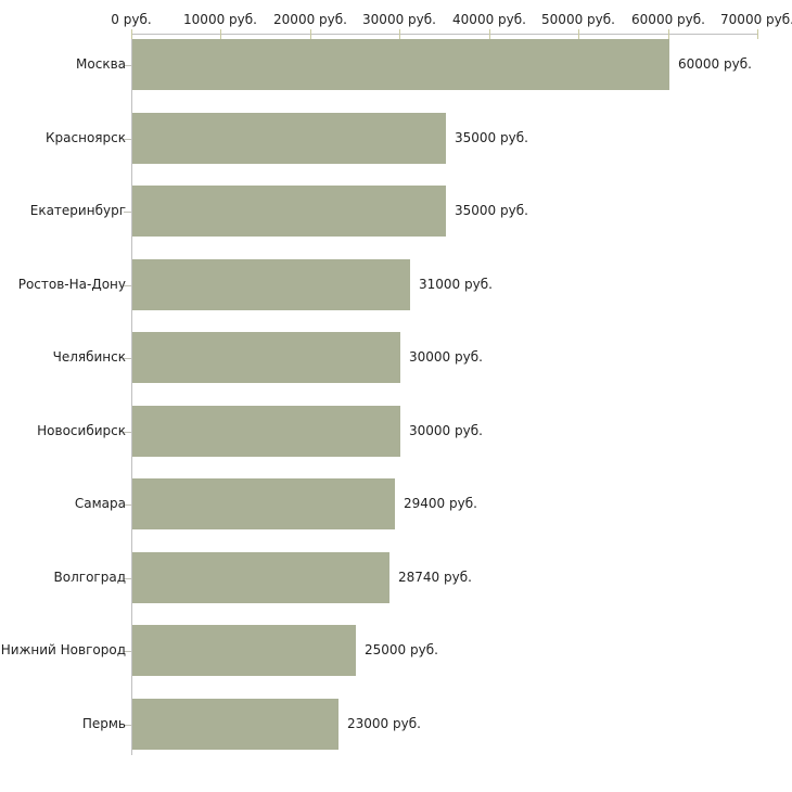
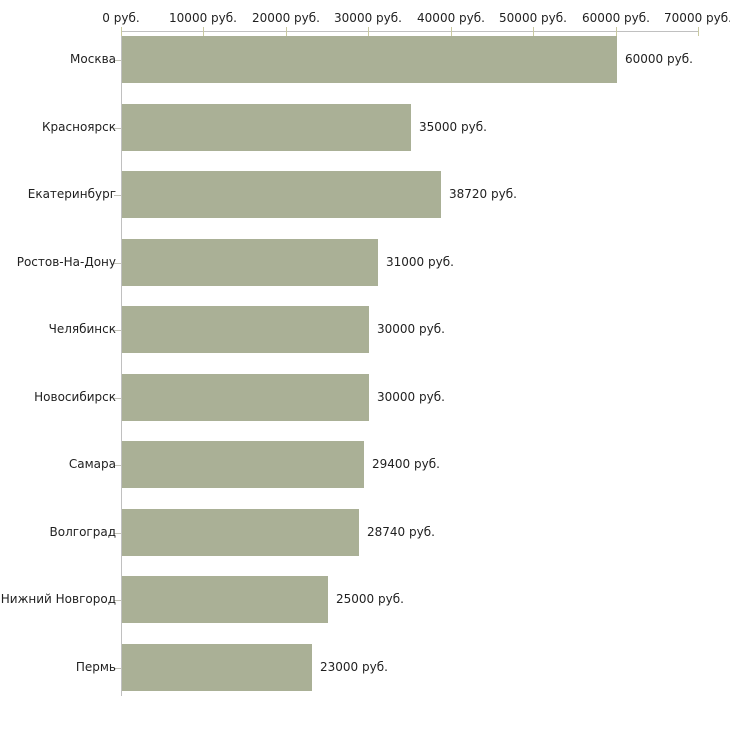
Екатеринбург: 35000 -> 38720
